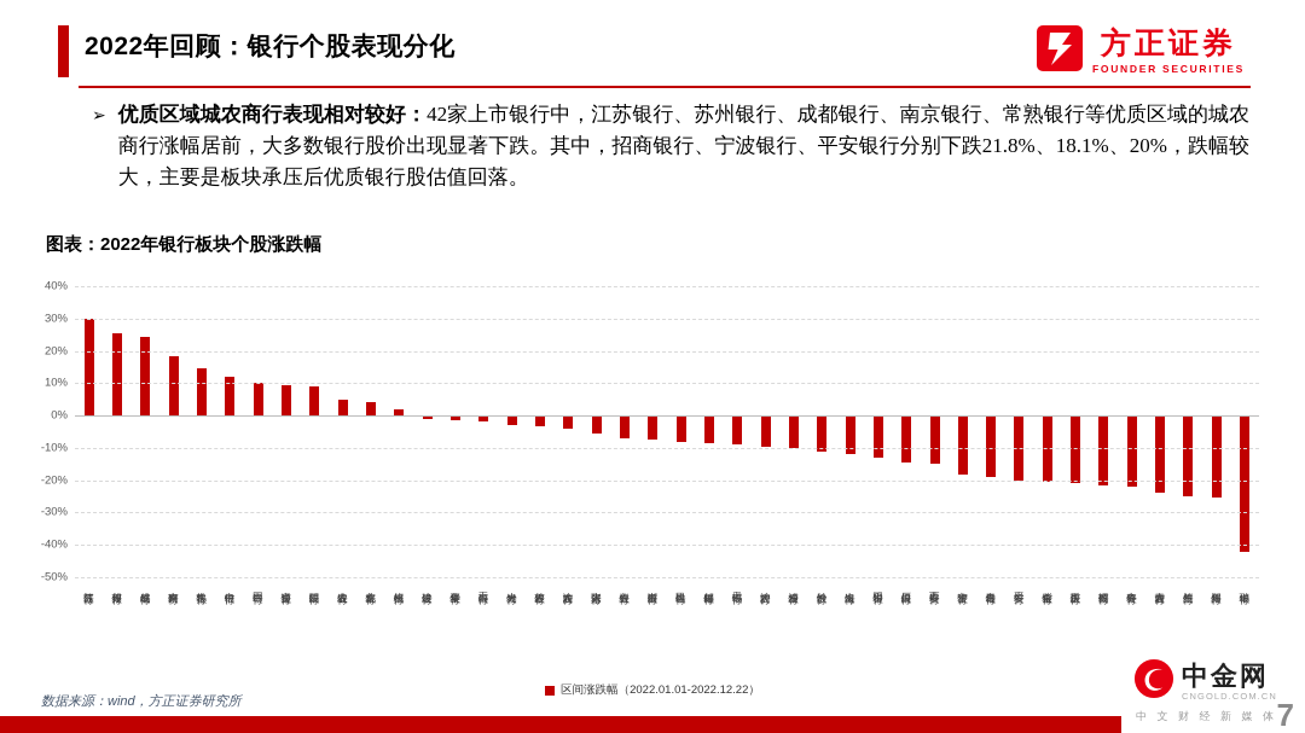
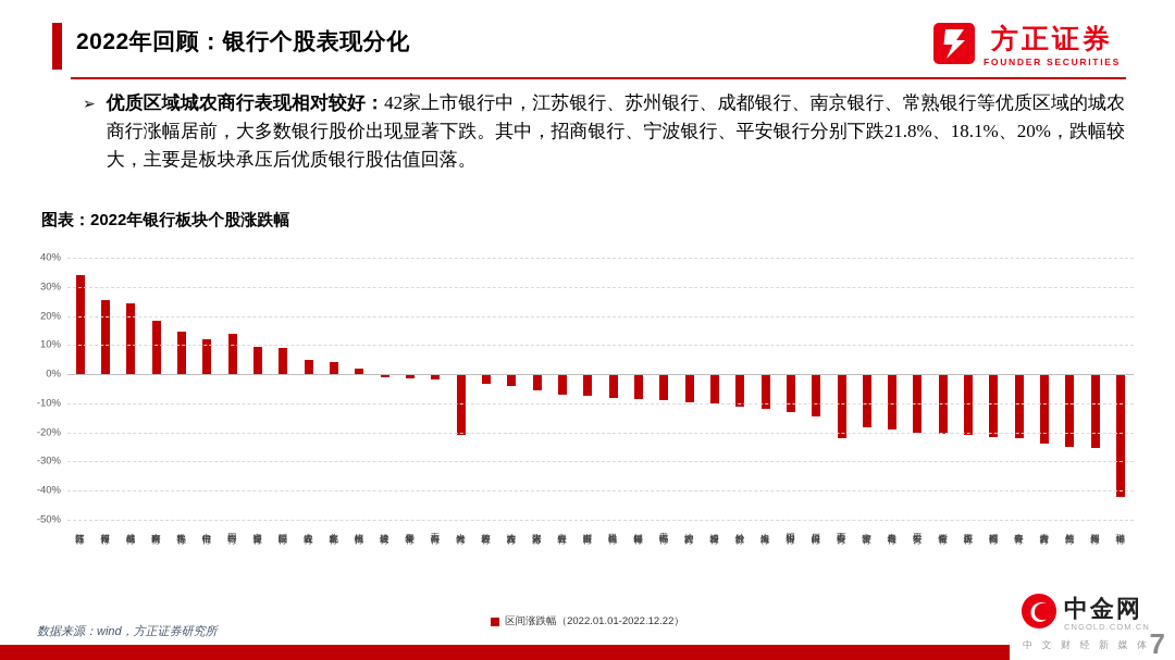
江苏银行: 30% -> 34%
中国银行: 10% -> 14%
光大银行: -3% -> -21%
西安银行: -15% -> -22%
